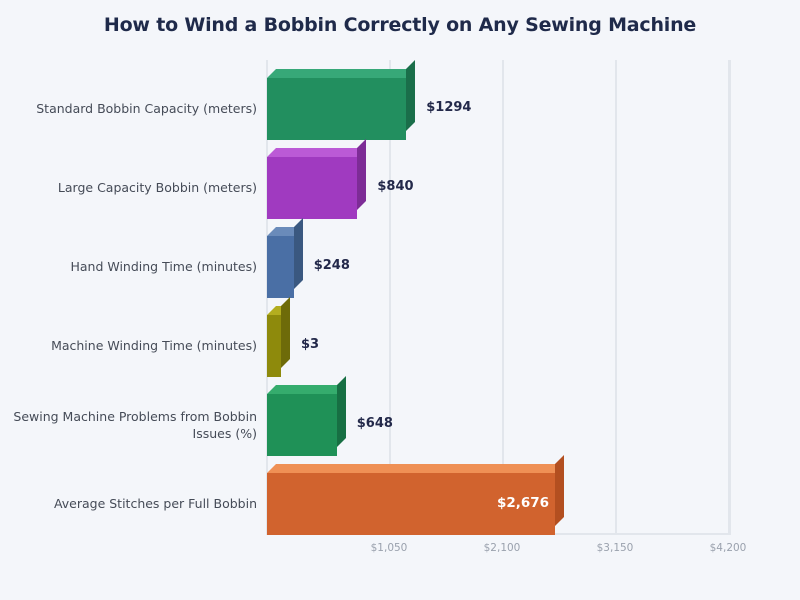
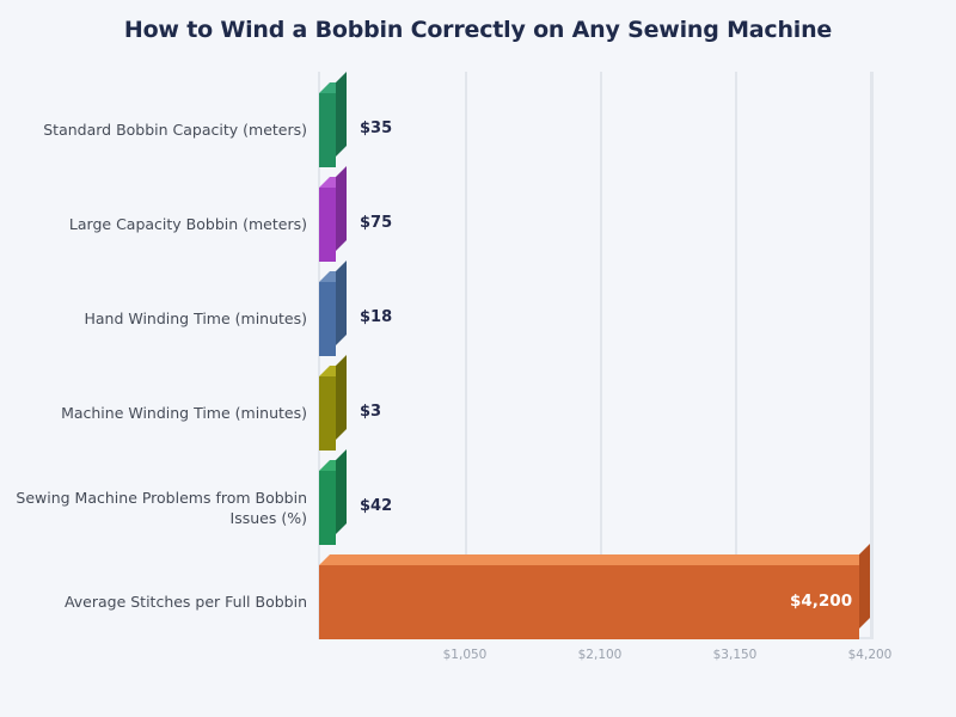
Standard Bobbin Capacity (meters): $1294 -> $35
Large Capacity Bobbin (meters): $840 -> $75
Hand Winding Time (minutes): $248 -> $18
Sewing Machine Problems from Bobbin Issues (%): $648 -> $42
Average Stitches per Full Bobbin: $2,676 -> $4,200
